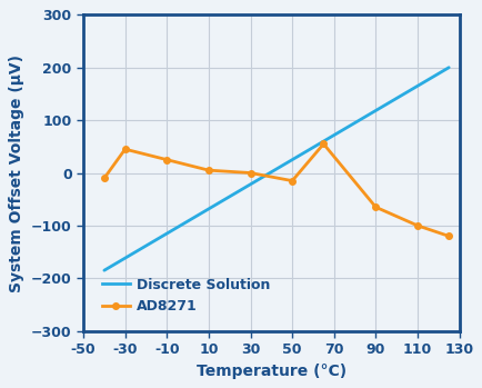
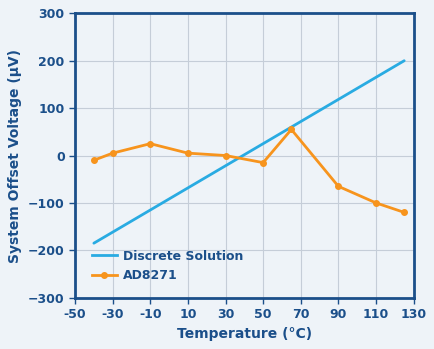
-30: 45 -> 5
